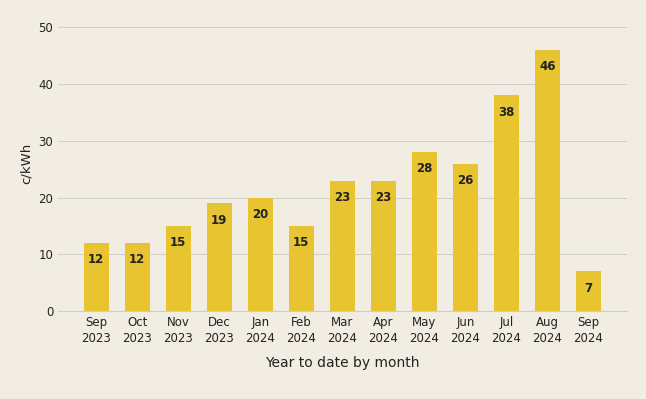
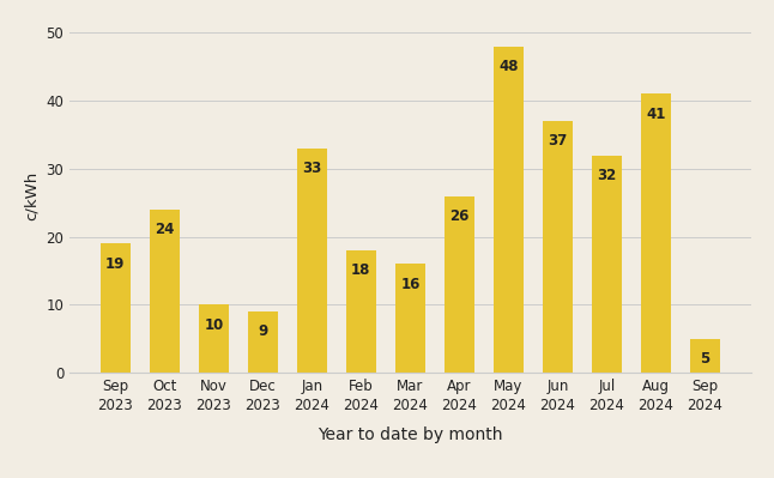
Sep 2023: 12 -> 19
Oct 2023: 12 -> 24
Nov 2023: 15 -> 10
Dec 2023: 19 -> 9
Jan 2024: 20 -> 33
Feb 2024: 15 -> 18
Mar 2024: 23 -> 16
Apr 2024: 23 -> 26
May 2024: 28 -> 48
Jun 2024: 26 -> 37
Jul 2024: 38 -> 32
Aug 2024: 46 -> 41
Sep 2024: 7 -> 5
